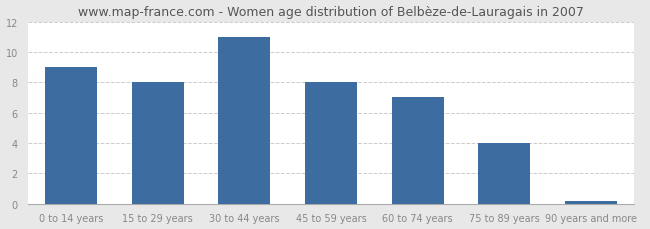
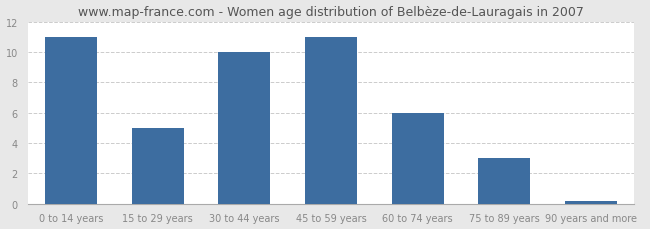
0 to 14 years: 9.0 -> 11.0
15 to 29 years: 8.0 -> 5.0
30 to 44 years: 11.0 -> 10.0
45 to 59 years: 8.0 -> 11.0
60 to 74 years: 7.0 -> 6.0
75 to 89 years: 4.0 -> 3.0
